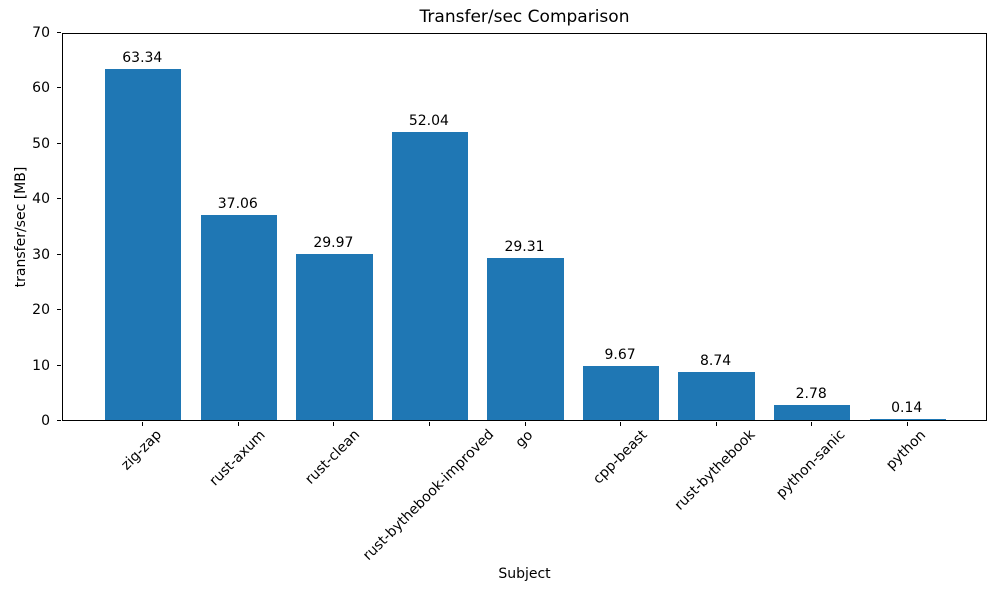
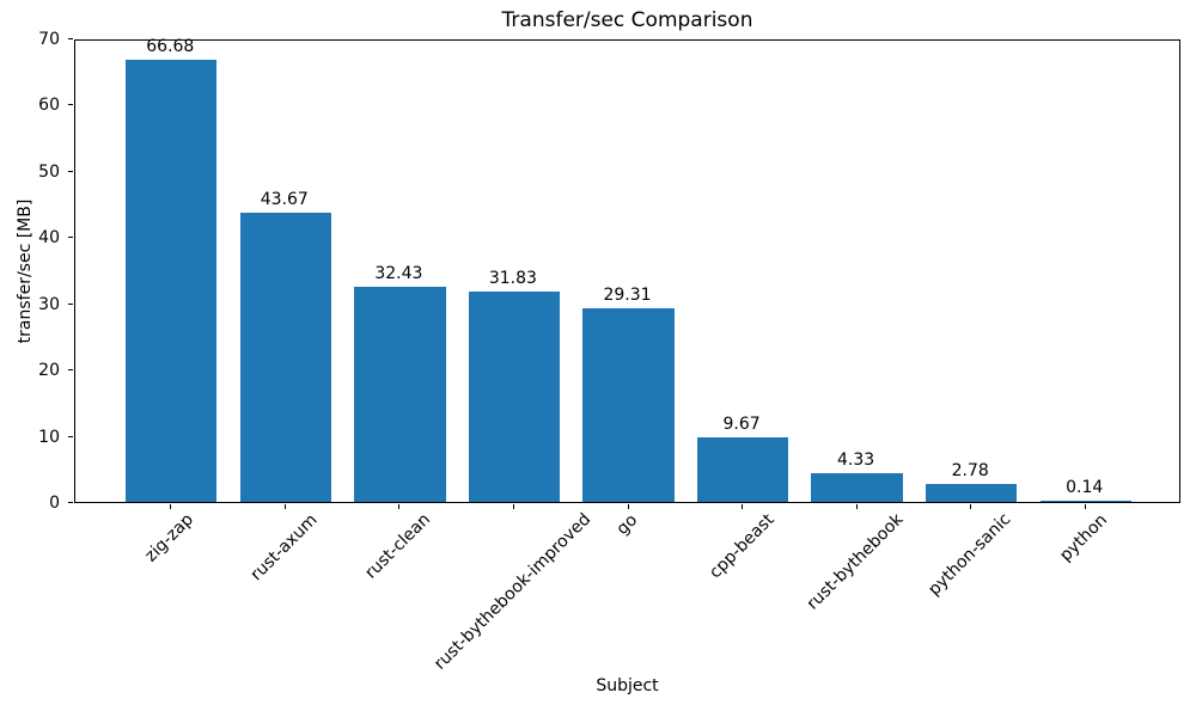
zig-zap: 63.34 -> 66.68
rust-axum: 37.06 -> 43.67
rust-clean: 29.97 -> 32.43
rust-bythebook-improved: 52.04 -> 31.83
rust-bythebook: 8.74 -> 4.33
